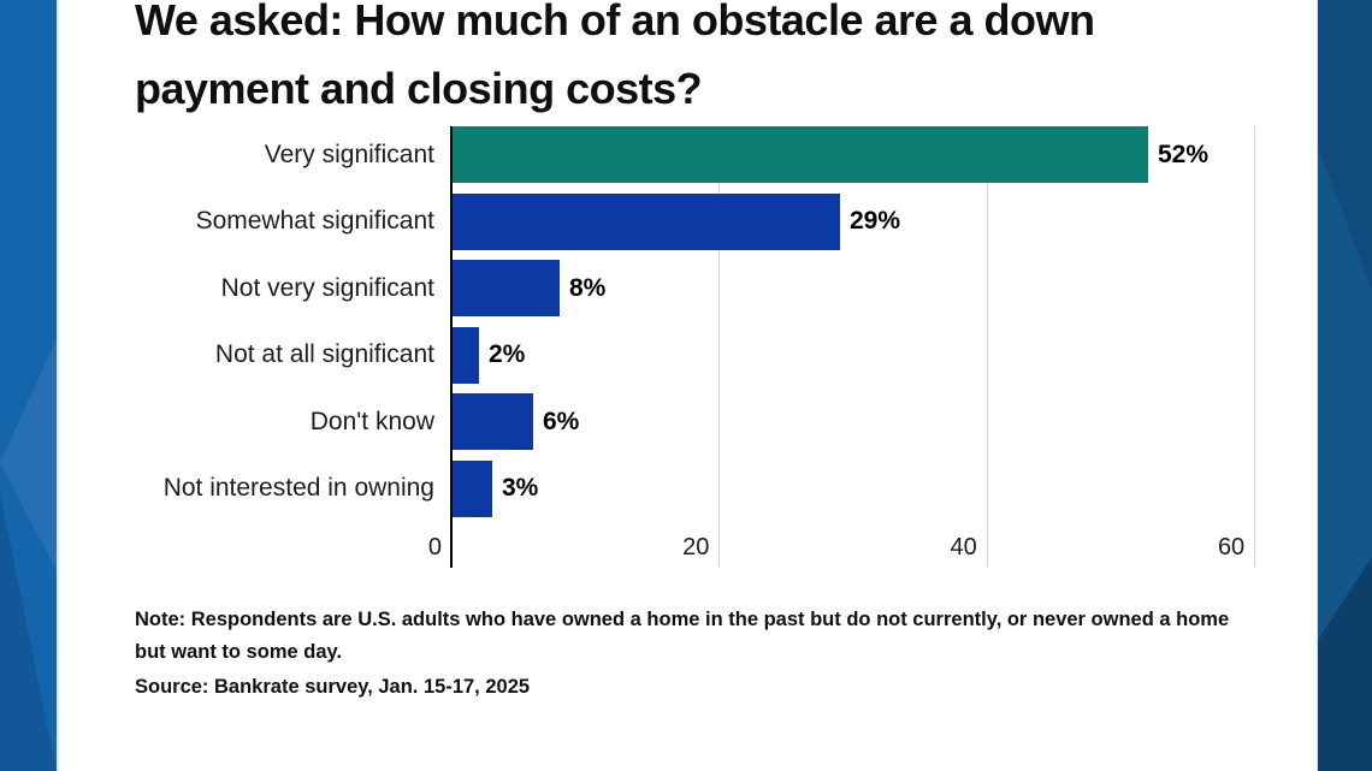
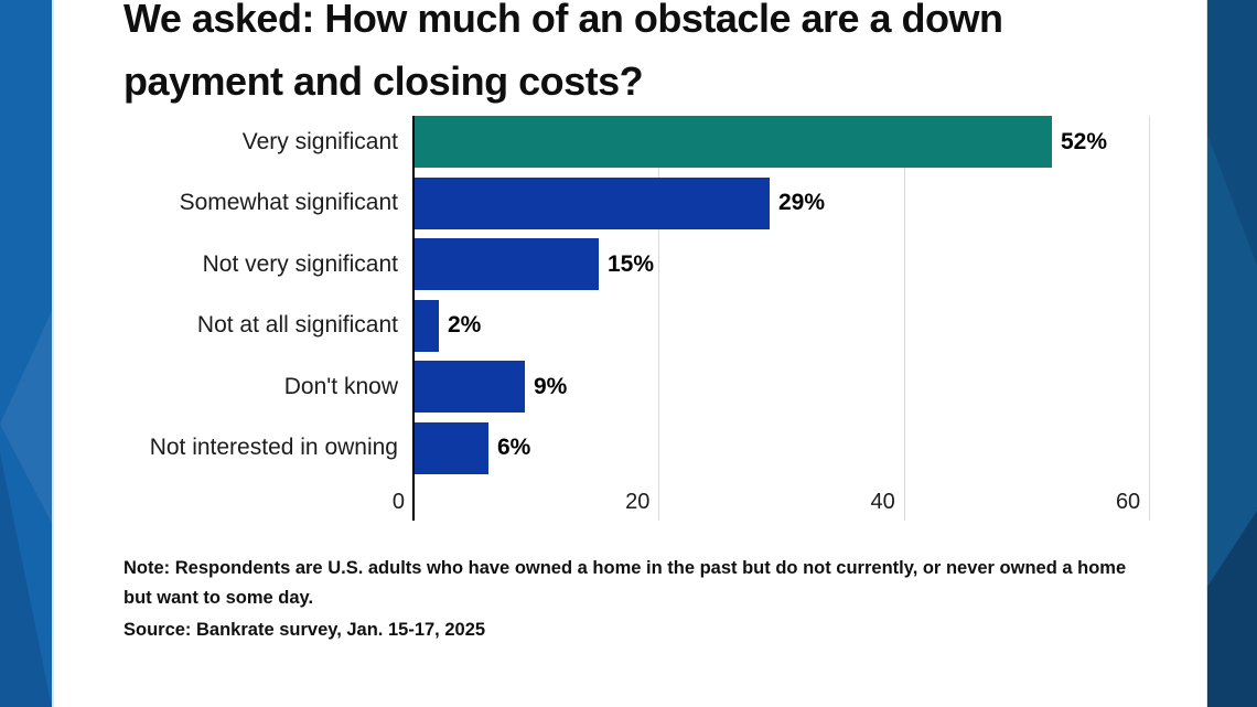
Not very significant: 8% -> 15%
Don't know: 6% -> 9%
Not interested in owning: 3% -> 6%
